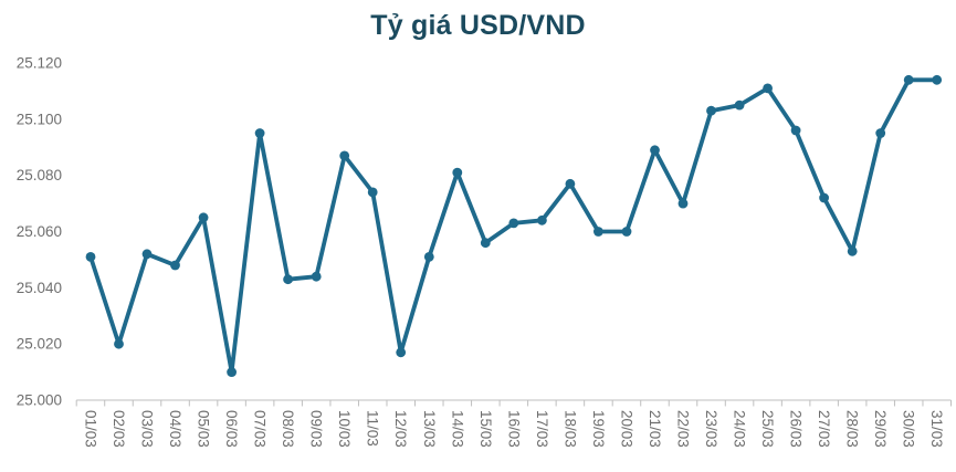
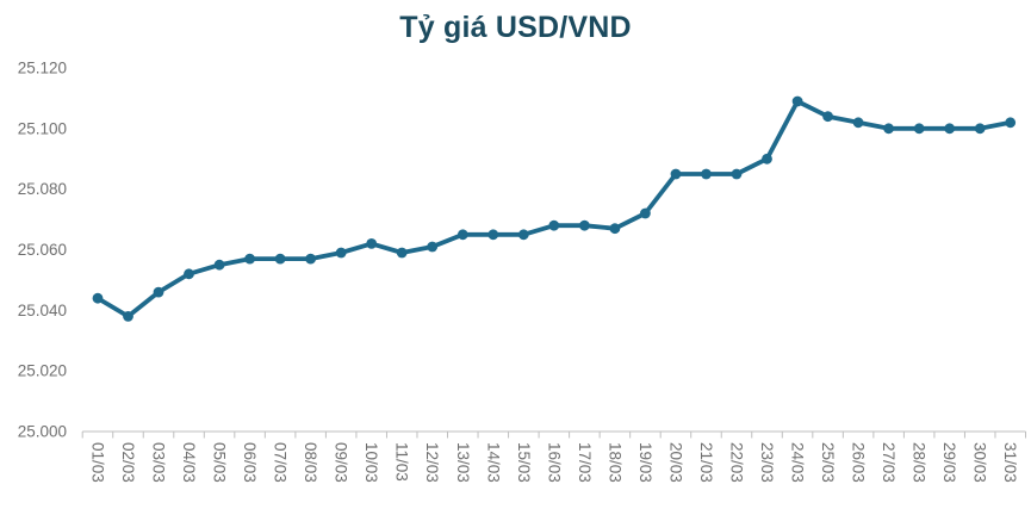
01/03: 25051 -> 25044
02/03: 25020 -> 25038
03/03: 25052 -> 25046
04/03: 25048 -> 25052
05/03: 25065 -> 25055
06/03: 25010 -> 25057
07/03: 25095 -> 25057
08/03: 25043 -> 25057
09/03: 25044 -> 25059
10/03: 25087 -> 25062
11/03: 25074 -> 25059
12/03: 25017 -> 25061
13/03: 25051 -> 25065
14/03: 25081 -> 25065
15/03: 25056 -> 25065
16/03: 25063 -> 25068
17/03: 25064 -> 25068
18/03: 25077 -> 25067
19/03: 25060 -> 25072
20/03: 25060 -> 25085
21/03: 25089 -> 25085
22/03: 25070 -> 25085
23/03: 25103 -> 25090
24/03: 25105 -> 25109
25/03: 25111 -> 25104
26/03: 25096 -> 25102
27/03: 25072 -> 25100
28/03: 25053 -> 25100
29/03: 25095 -> 25100
30/03: 25114 -> 25100
31/03: 25114 -> 25102
